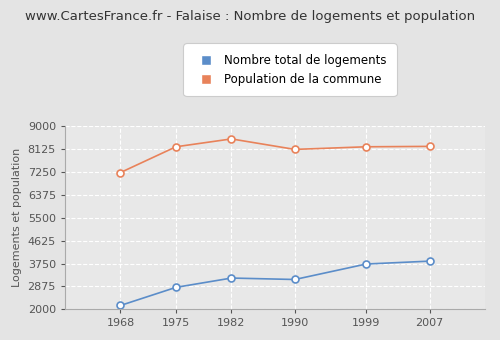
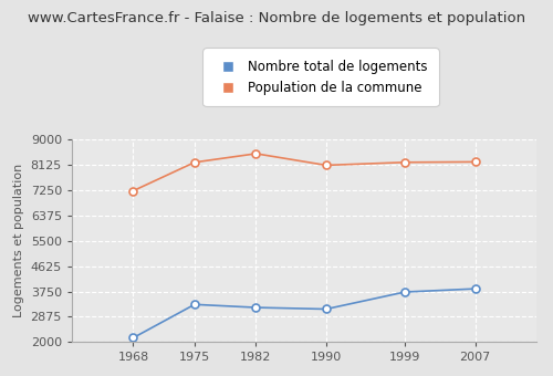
Nombre total de logements/1975: 2840 -> 3300
